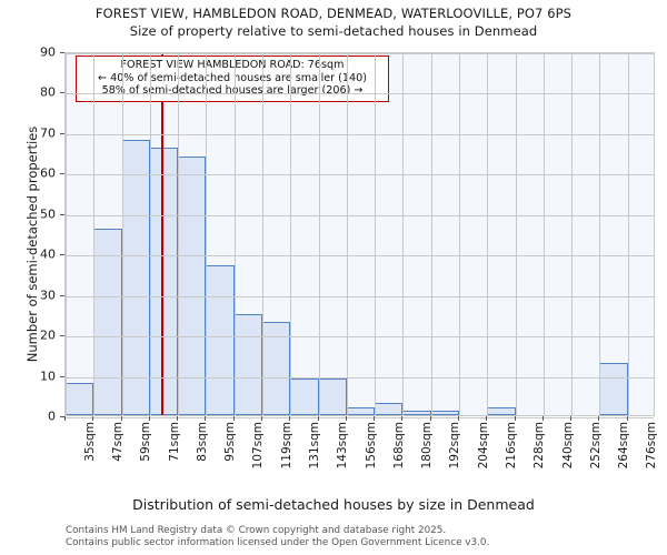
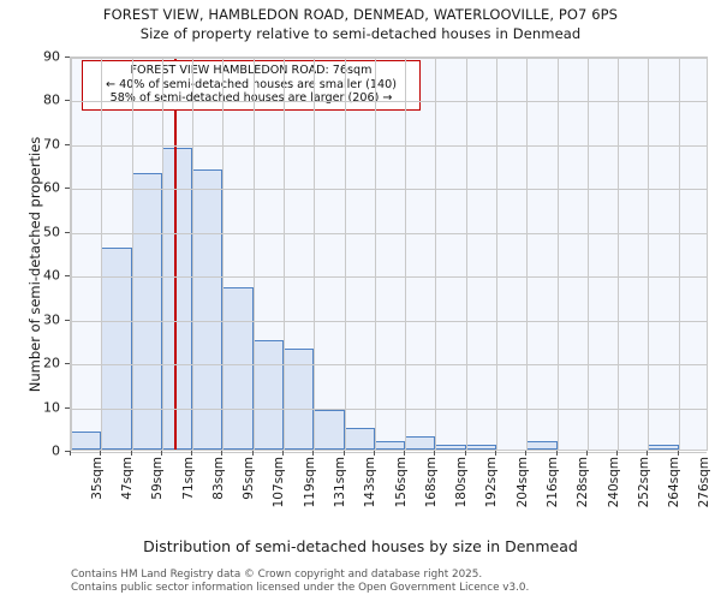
35sqm: 8 -> 4
59sqm: 68 -> 63
71sqm: 66 -> 69
143sqm: 9 -> 5
264sqm: 13 -> 1
